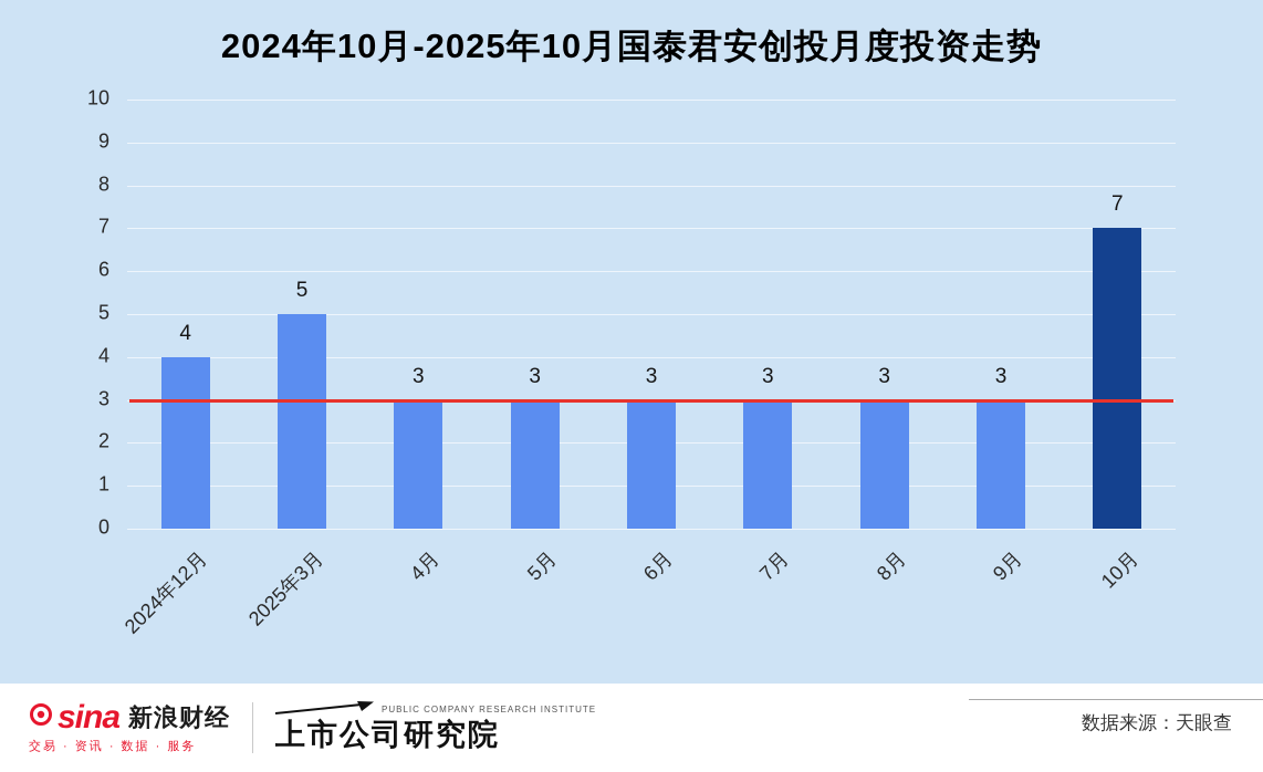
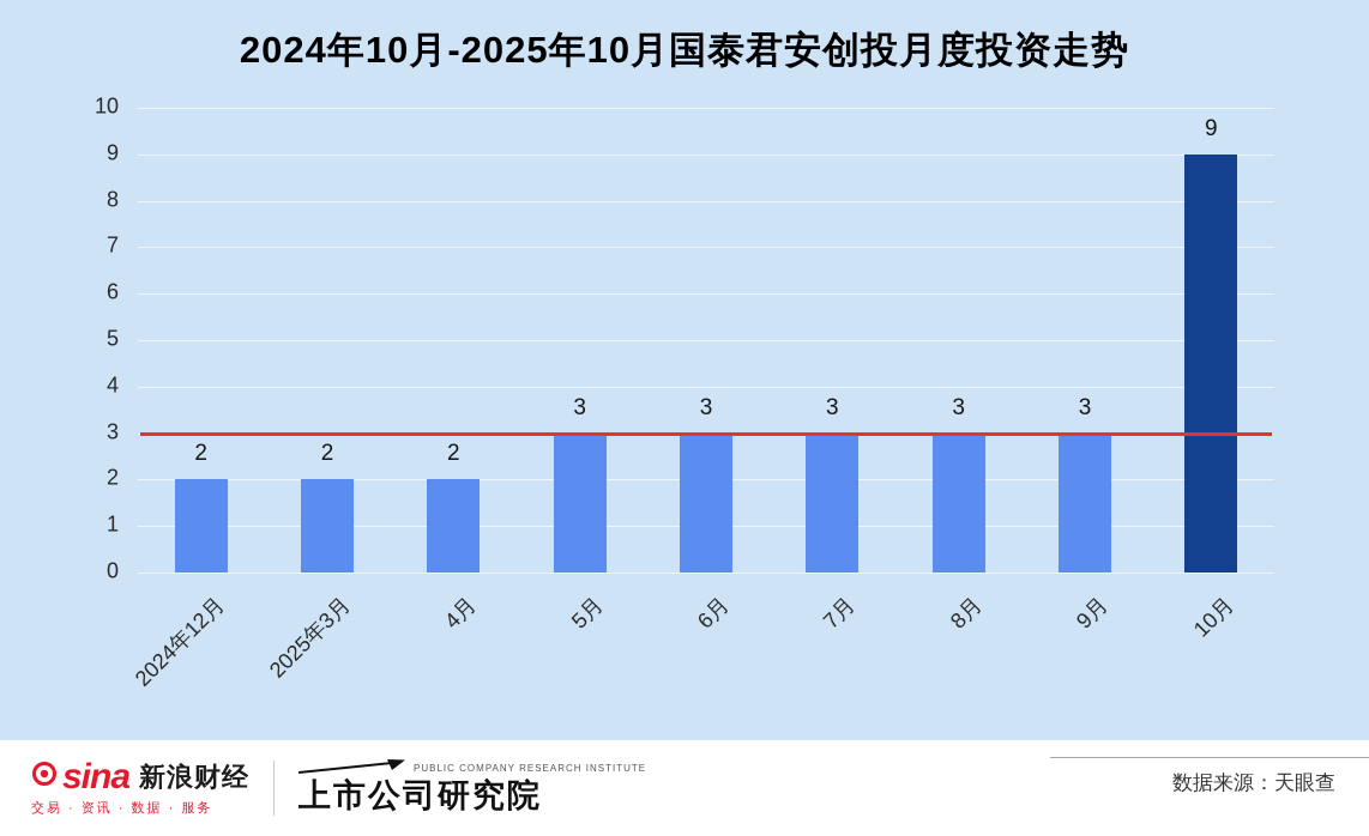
2024年12月: 4 -> 2
2025年3月: 5 -> 2
4月: 3 -> 2
10月: 7 -> 9
